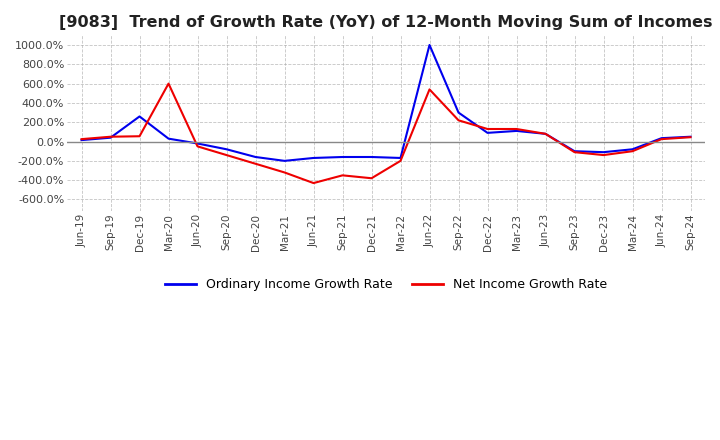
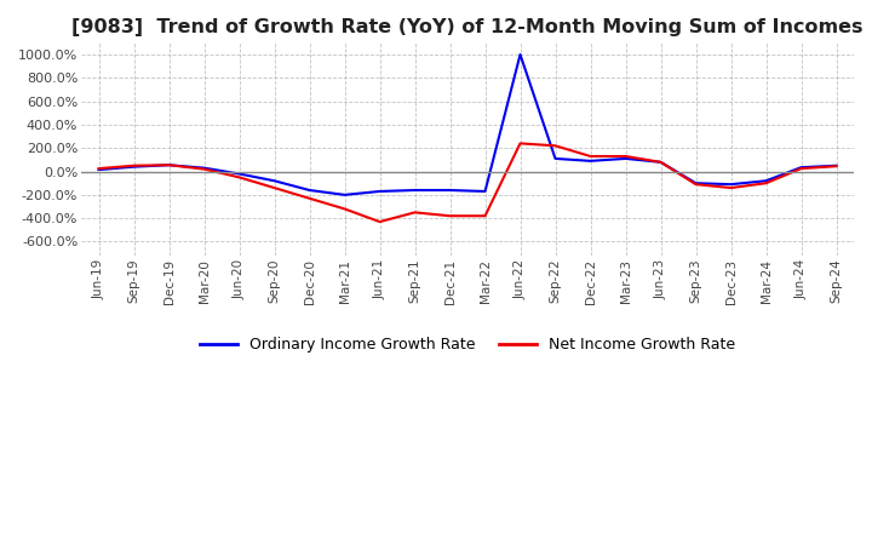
Ordinary Income Growth Rate/Dec-19: 260% -> 60%
Net Income Growth Rate/Mar-20: 600% -> 20%
Net Income Growth Rate/Mar-22: -200% -> -380%
Net Income Growth Rate/Jun-22: 540% -> 240%
Ordinary Income Growth Rate/Sep-22: 300% -> 110%
